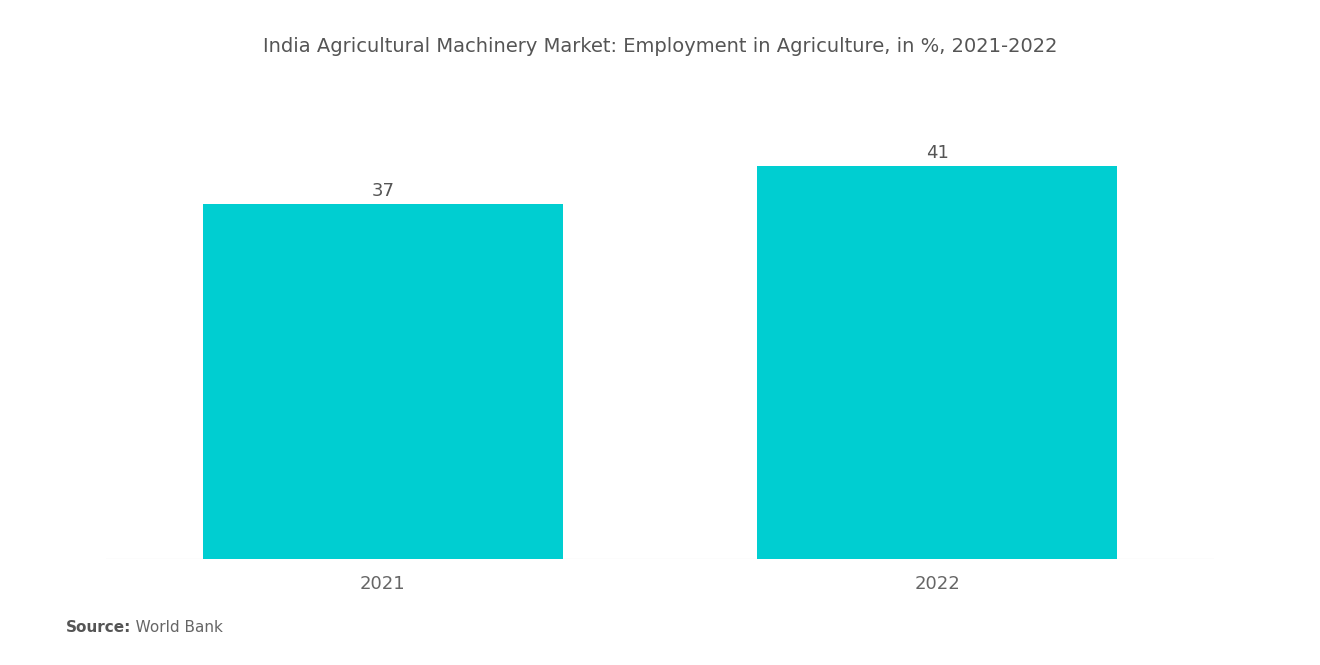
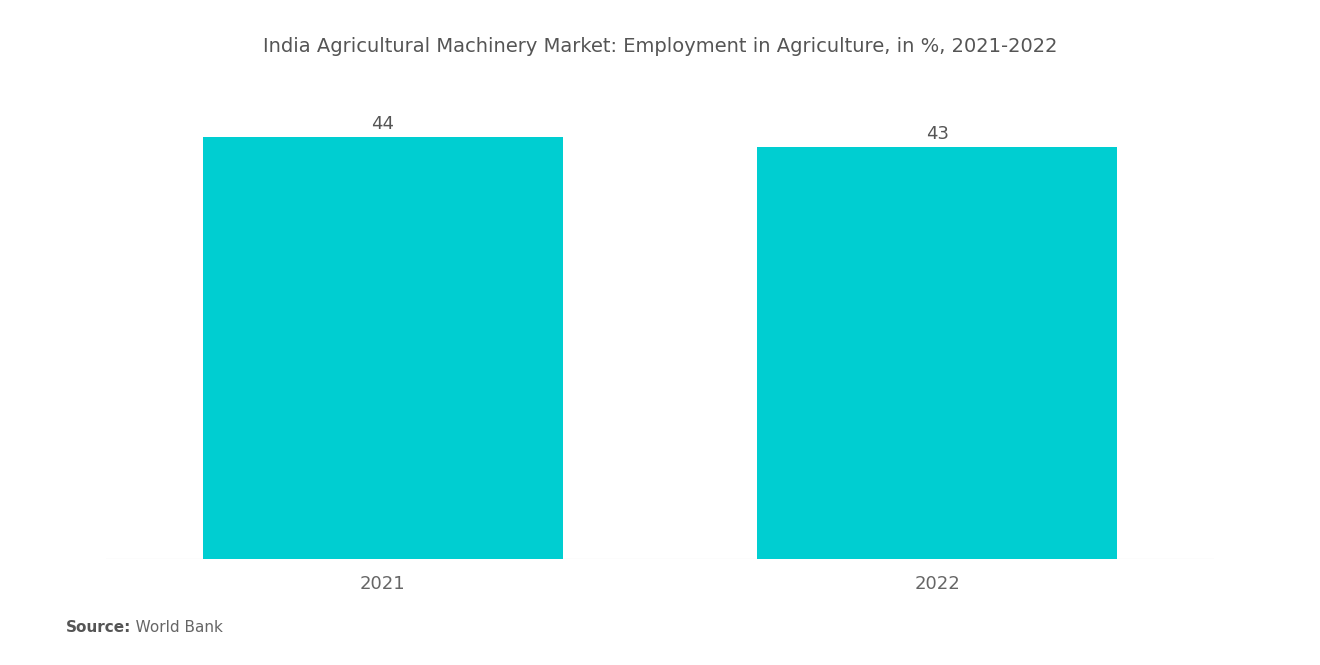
2021: 37 -> 44
2022: 41 -> 43
